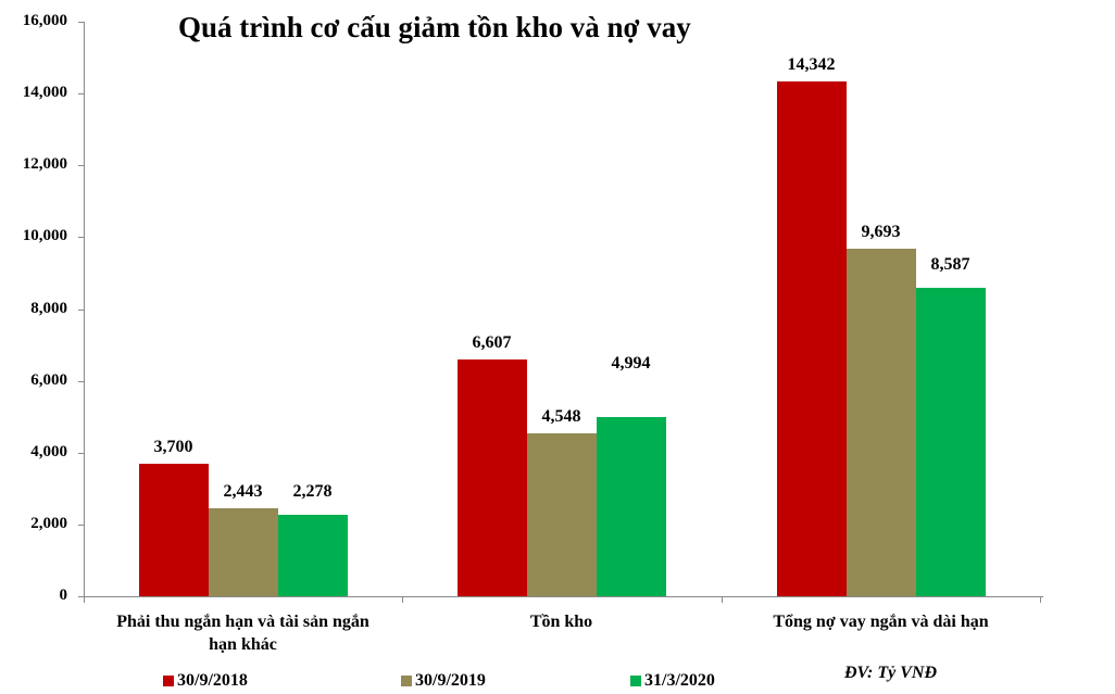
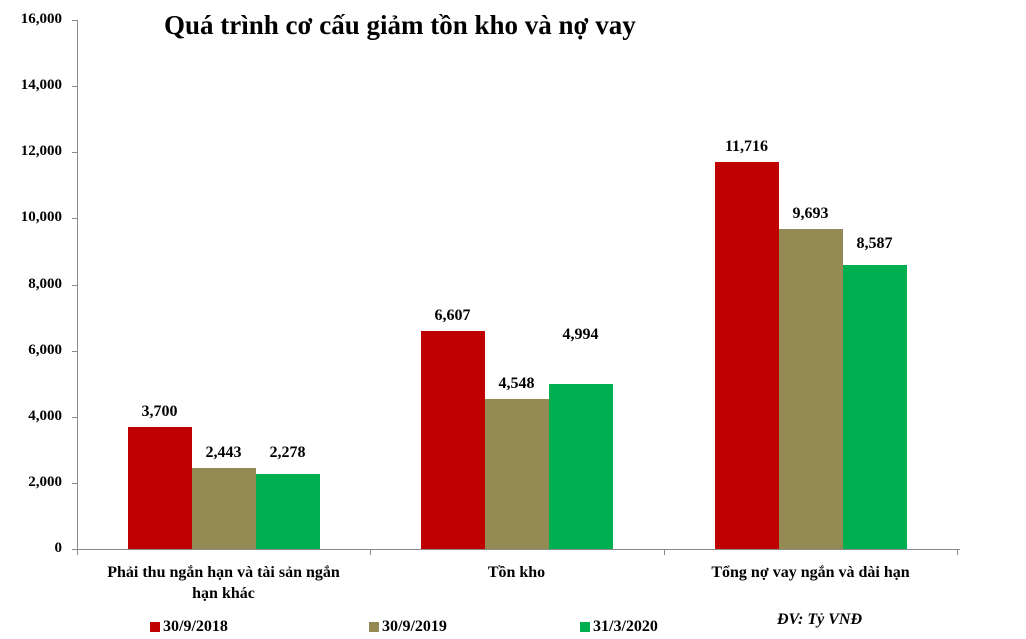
30/9/2018/Tổng nợ vay ngắn và dài hạn: 14,342 -> 11,716
